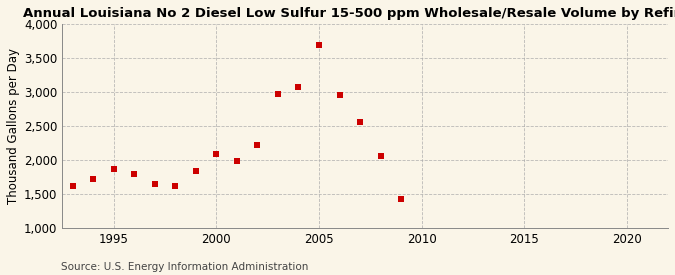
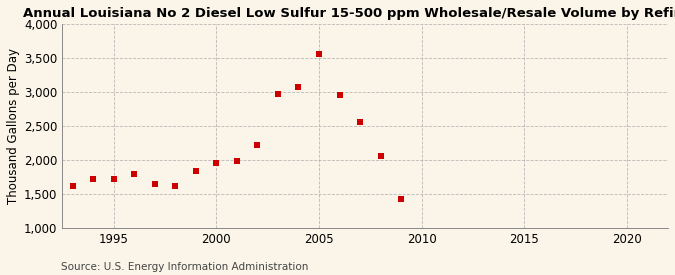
1995: 1,870 -> 1,720
2000: 2,090 -> 1,960
2005: 3,690 -> 3,560
